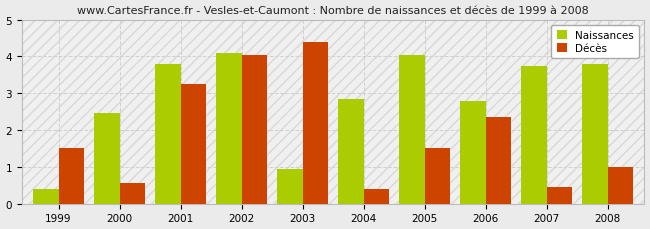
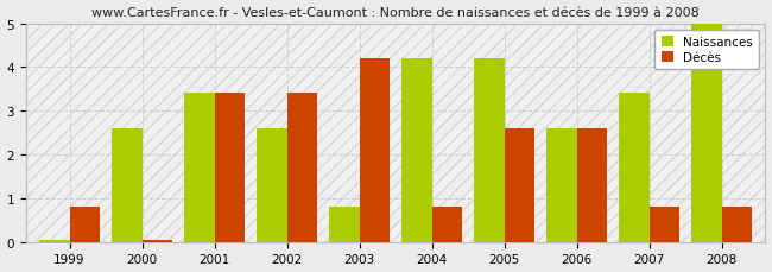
Naissances/1999: 0.40 -> 0.05
Décès/1999: 1.50 -> 0.80
Naissances/2000: 2.45 -> 2.60
Décès/2000: 0.55 -> 0.05
Naissances/2001: 3.80 -> 3.40
Décès/2001: 3.25 -> 3.40
Naissances/2002: 4.10 -> 2.60
Décès/2002: 4.05 -> 3.40
Naissances/2003: 0.95 -> 0.80
Décès/2003: 4.40 -> 4.20
Naissances/2004: 2.85 -> 4.20
Décès/2004: 0.40 -> 0.80
Naissances/2005: 4.05 -> 4.20
Décès/2005: 1.50 -> 2.60
Naissances/2006: 2.80 -> 2.60
Décès/2006: 2.35 -> 2.60
Naissances/2007: 3.75 -> 3.40
Décès/2007: 0.45 -> 0.80
Naissances/2008: 3.80 -> 5.00
Décès/2008: 1.00 -> 0.80
